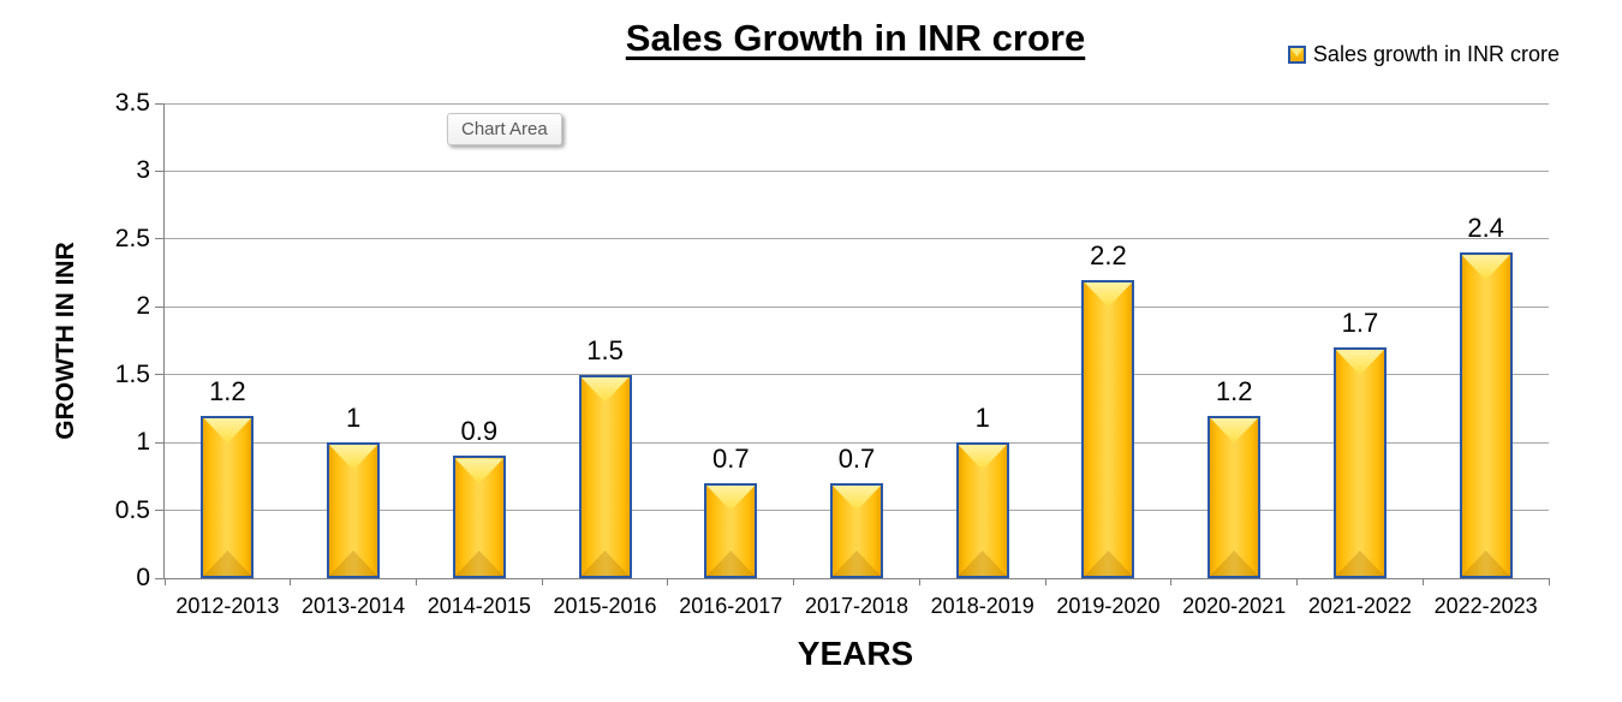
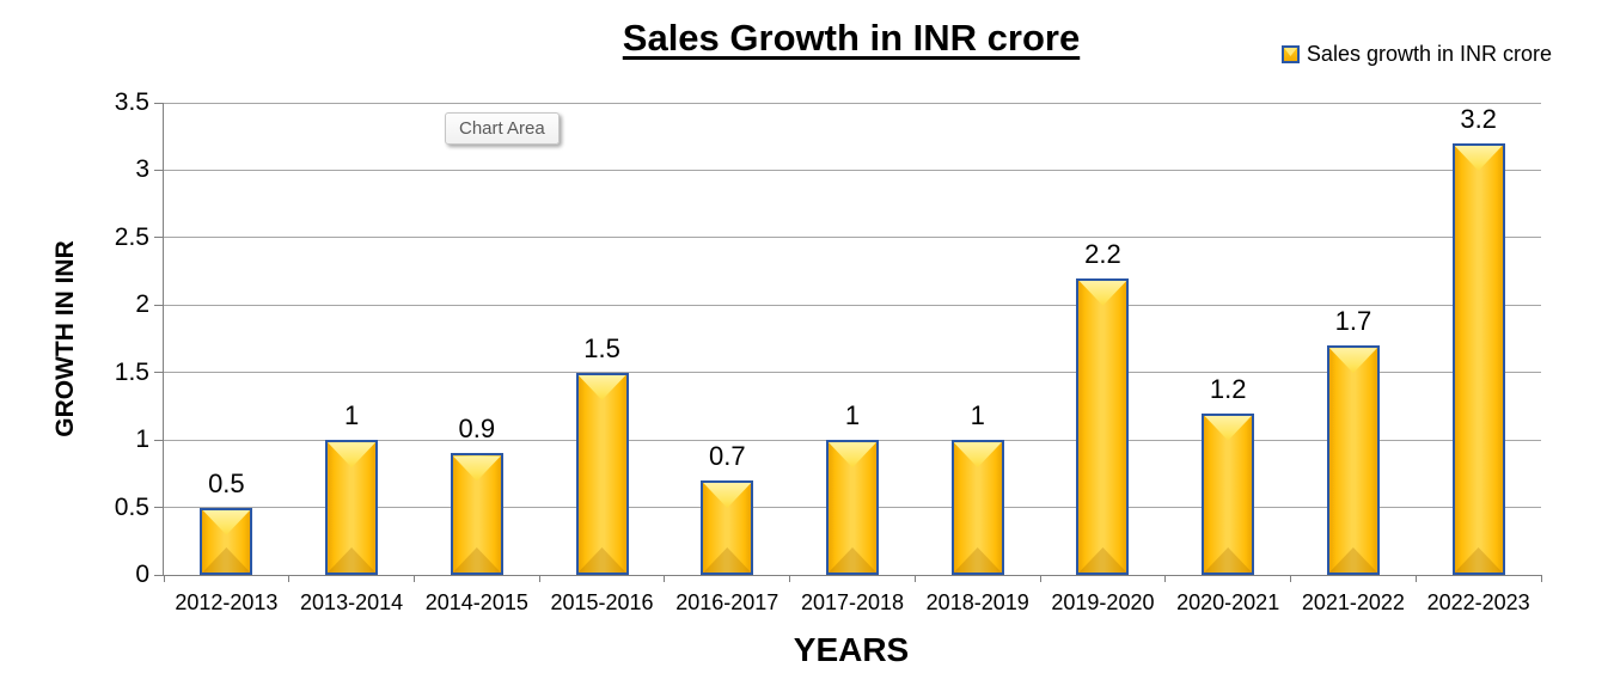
2012-2013: 1.2 -> 0.5
2017-2018: 0.7 -> 1
2022-2023: 2.4 -> 3.2
